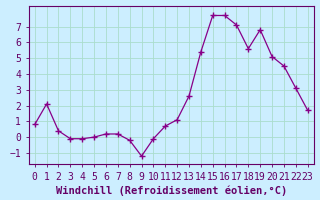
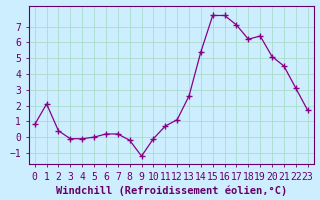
18: 5.6 -> 6.2
19: 6.8 -> 6.4
